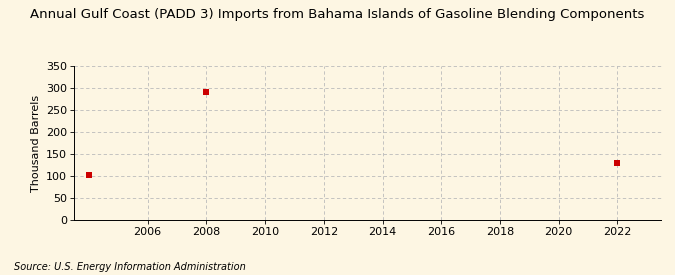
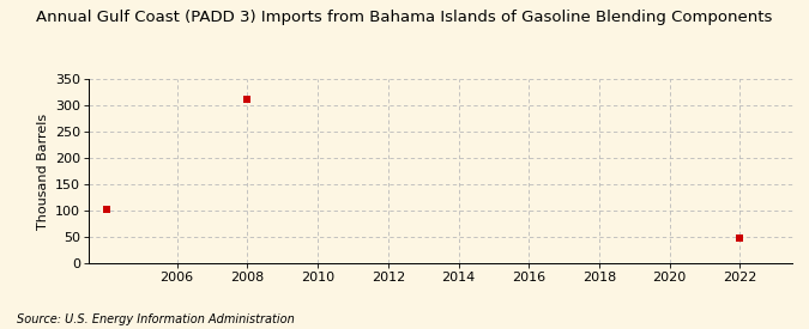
2008: 290 -> 312
2022: 130 -> 47
